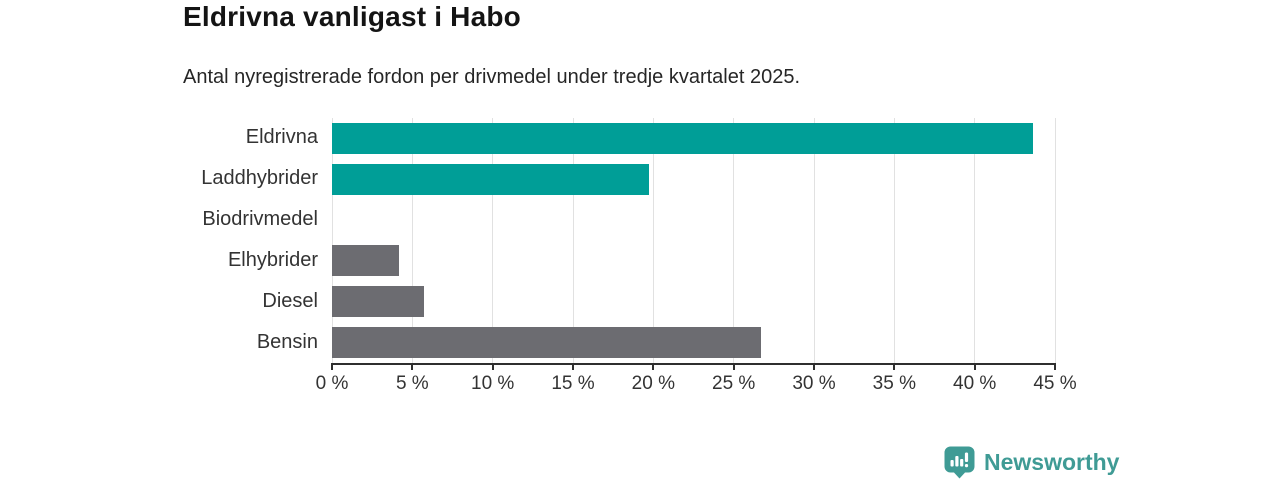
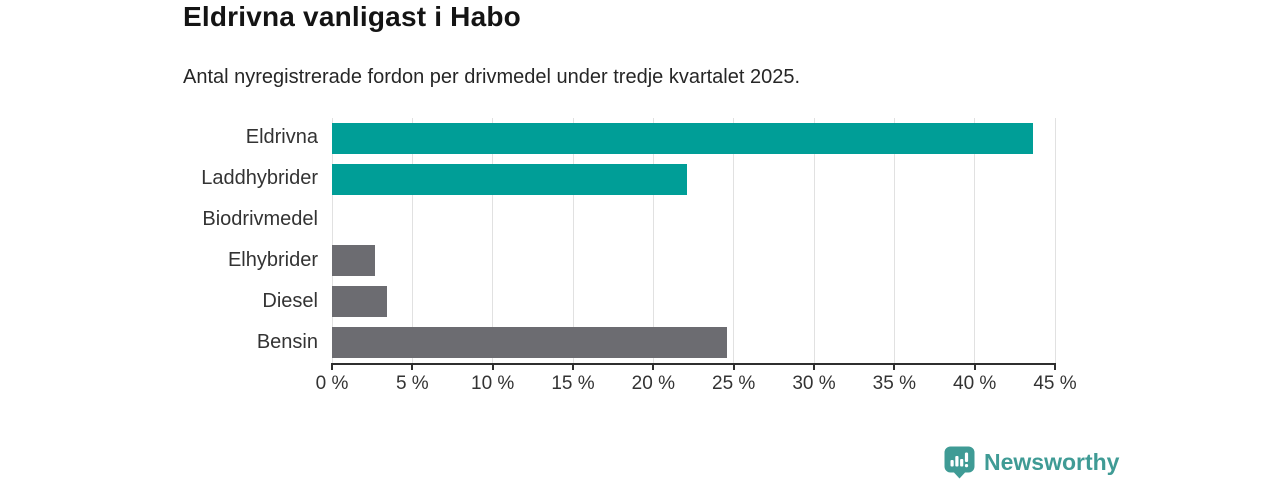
Laddhybrider: 19.7% -> 22.1%
Elhybrider: 4.2% -> 2.7%
Diesel: 5.7% -> 3.4%
Bensin: 26.7% -> 24.6%
